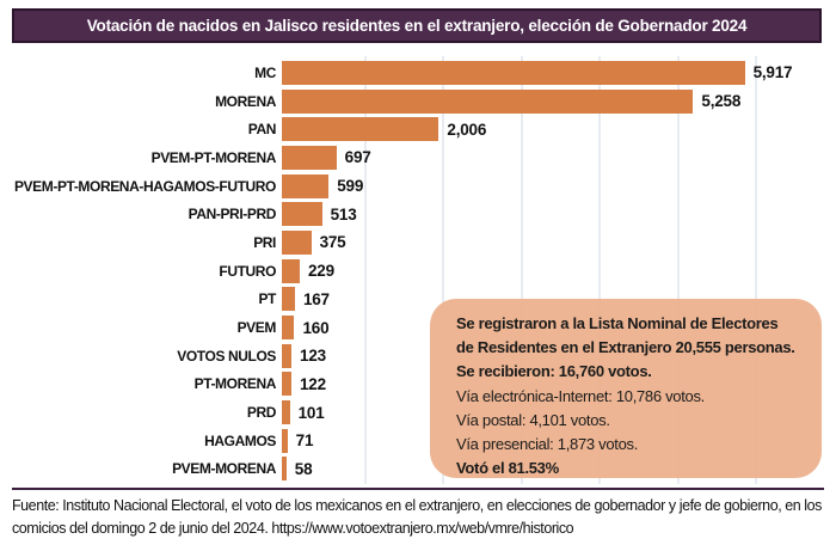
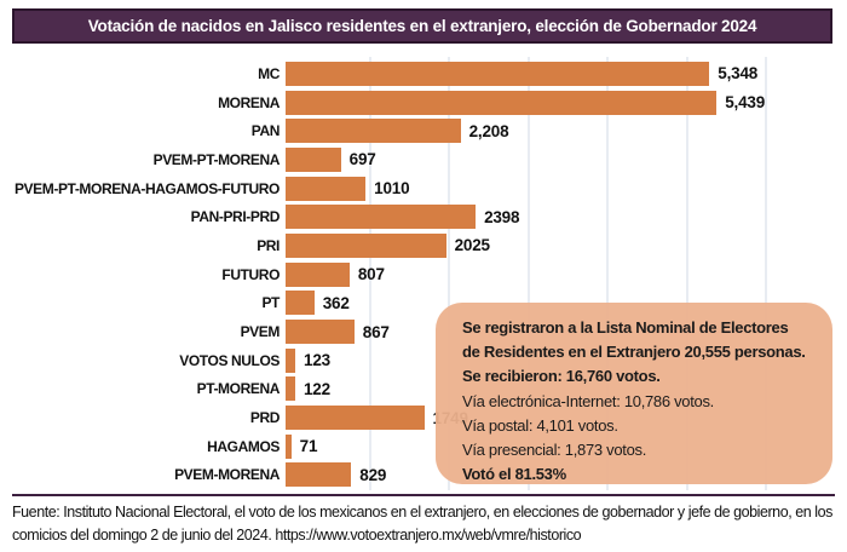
MC: 5,917 -> 5,348
MORENA: 5,258 -> 5,439
PAN: 2,006 -> 2,208
PVEM-PT-MORENA-HAGAMOS-FUTURO: 599 -> 1010
PAN-PRI-PRD: 513 -> 2398
PRI: 375 -> 2025
FUTURO: 229 -> 807
PT: 167 -> 362
PVEM: 160 -> 867
PRD: 101 -> 1749
PVEM-MORENA: 58 -> 829
